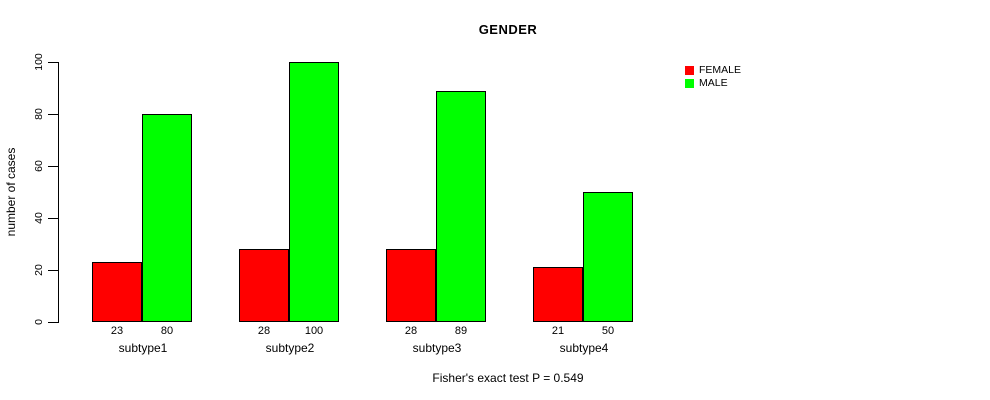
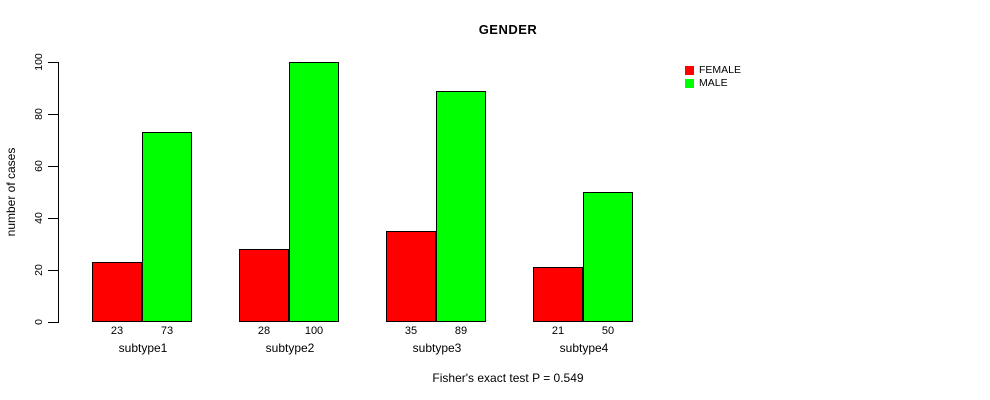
MALE/subtype1: 80 -> 73
FEMALE/subtype3: 28 -> 35
